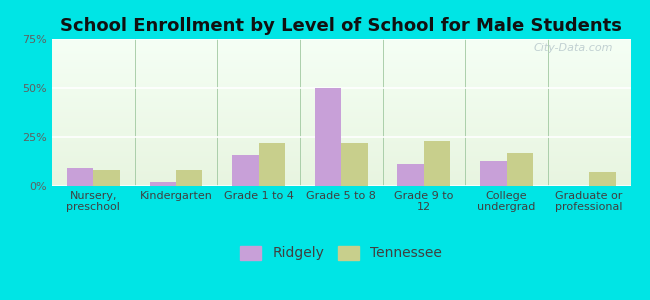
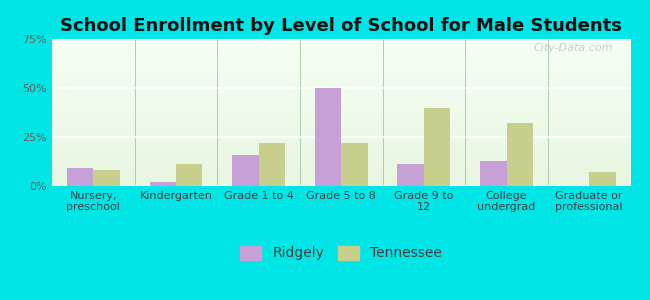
Tennessee/Kindergarten: 8% -> 11%
Tennessee/Grade 9 to 12: 23% -> 40%
Tennessee/College undergrad: 17% -> 32%
